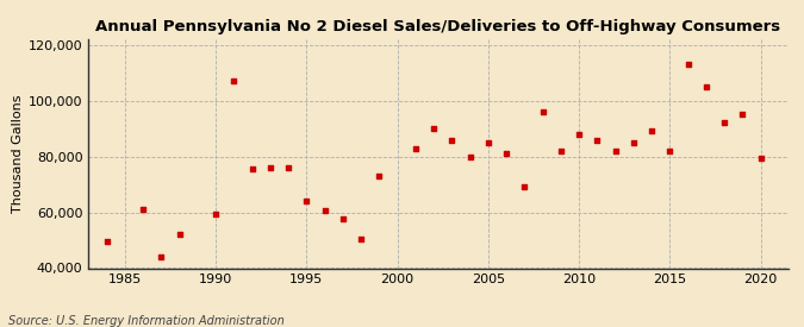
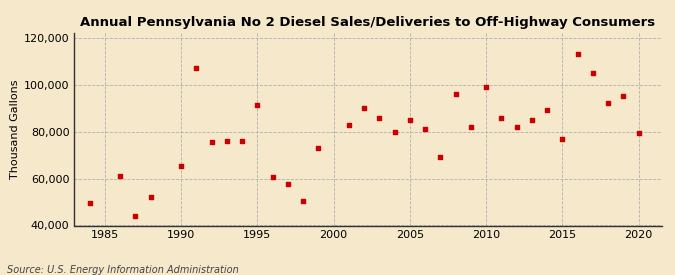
1990: 59,500 -> 65,500
1995: 64,000 -> 91,500
2010: 88,000 -> 99,000
2015: 82,000 -> 77,000
